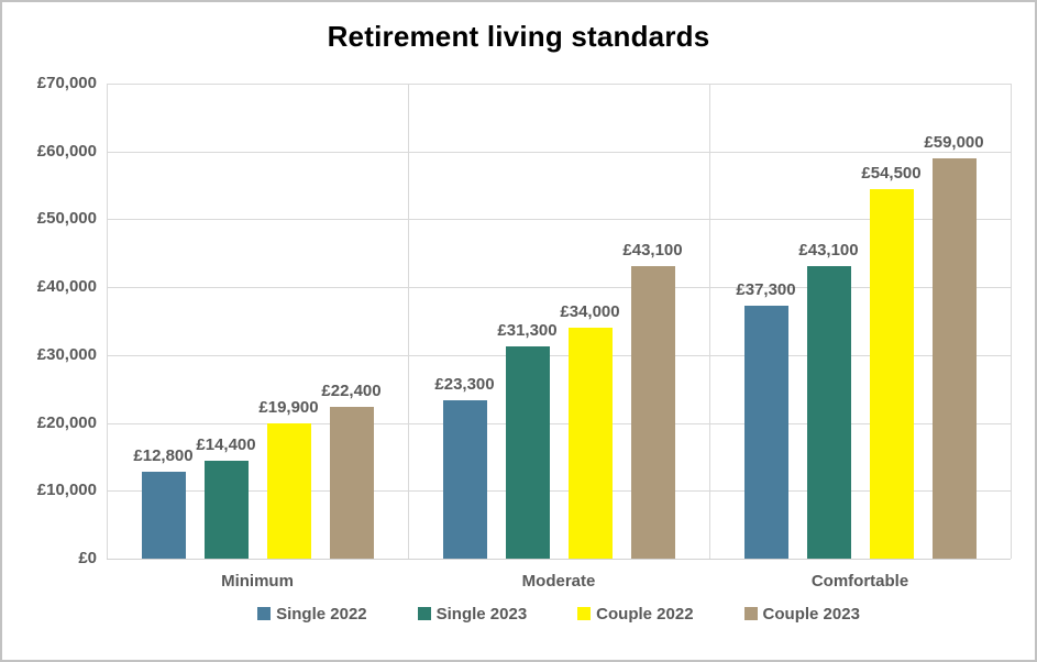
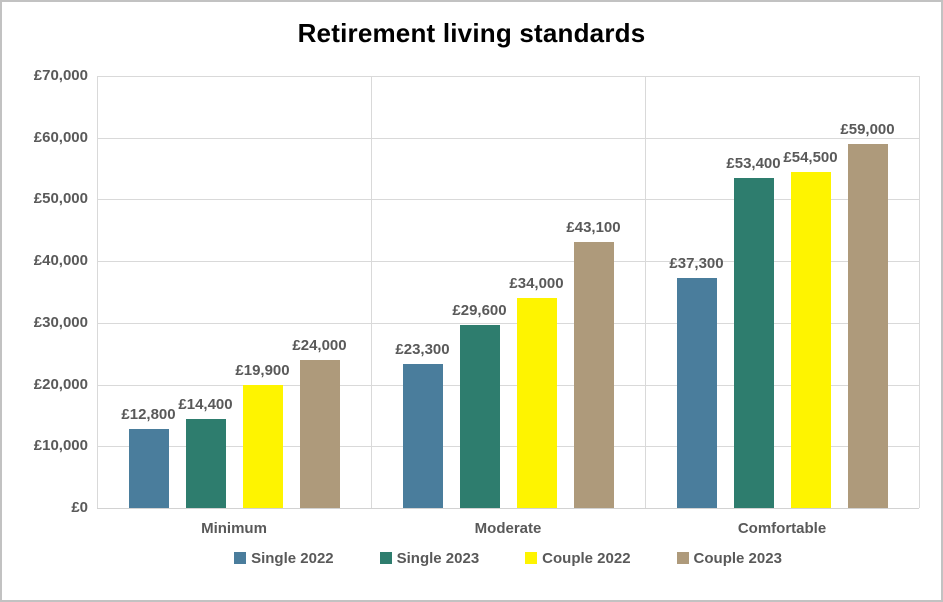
Couple 2023/Minimum: £22,400 -> £24,000
Single 2023/Moderate: £31,300 -> £29,600
Single 2023/Comfortable: £43,100 -> £53,400
